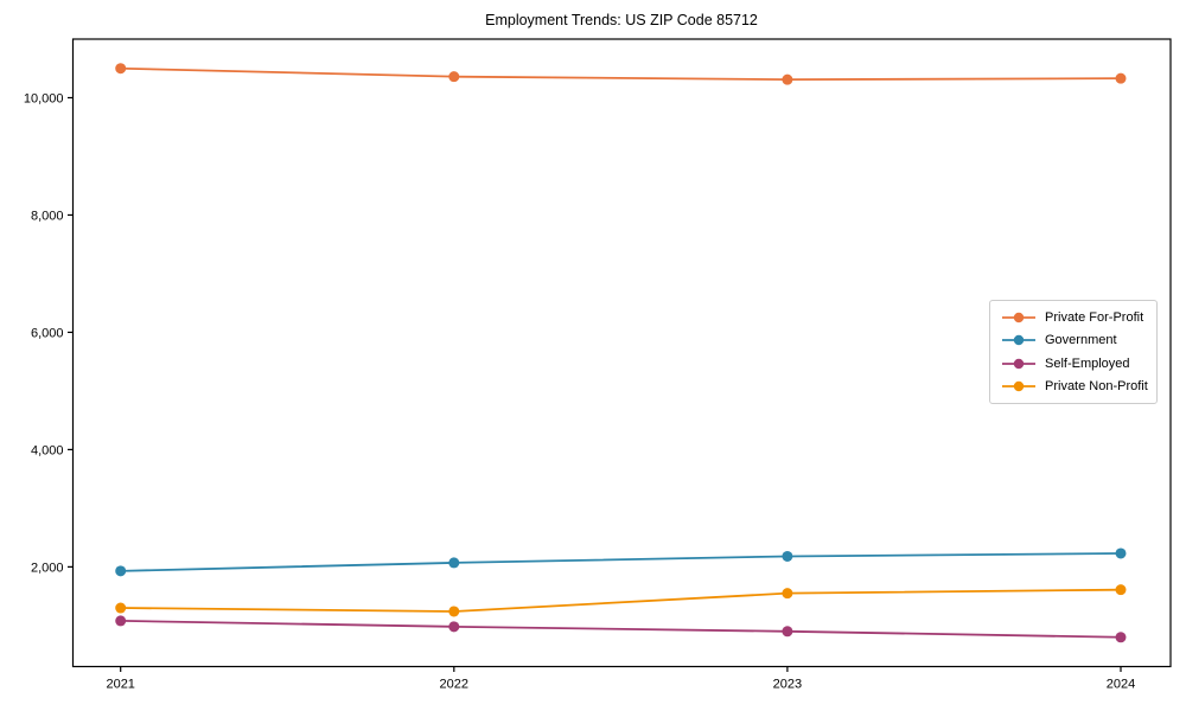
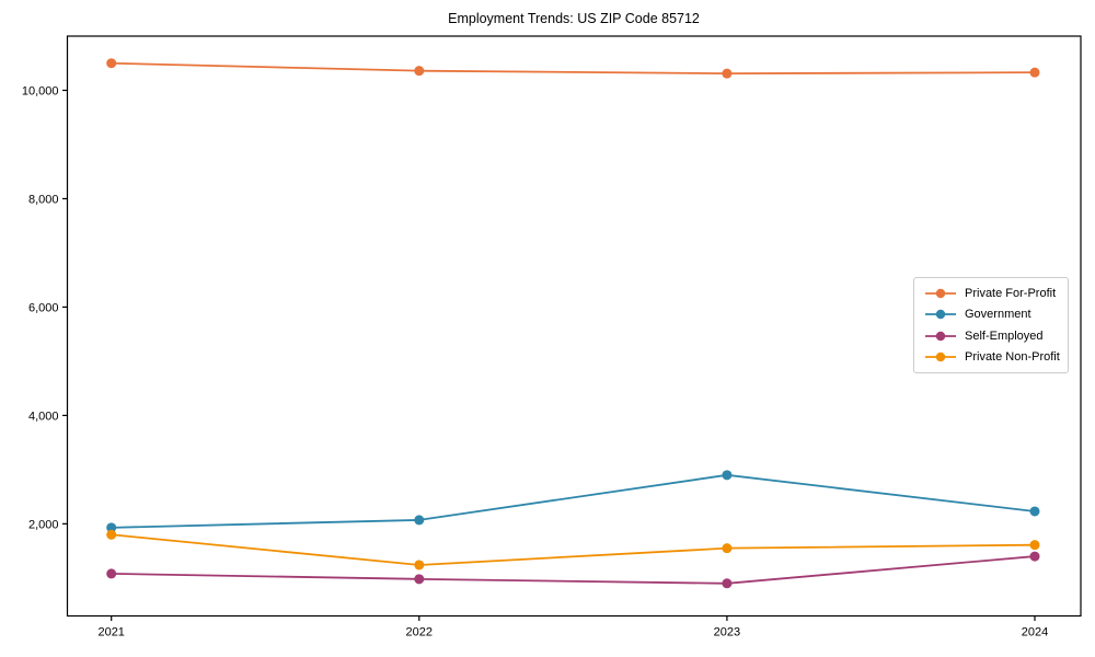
Private Non-Profit/2021: 1300 -> 1800
Government/2023: 2200 -> 2900
Self-Employed/2024: 800 -> 1400
